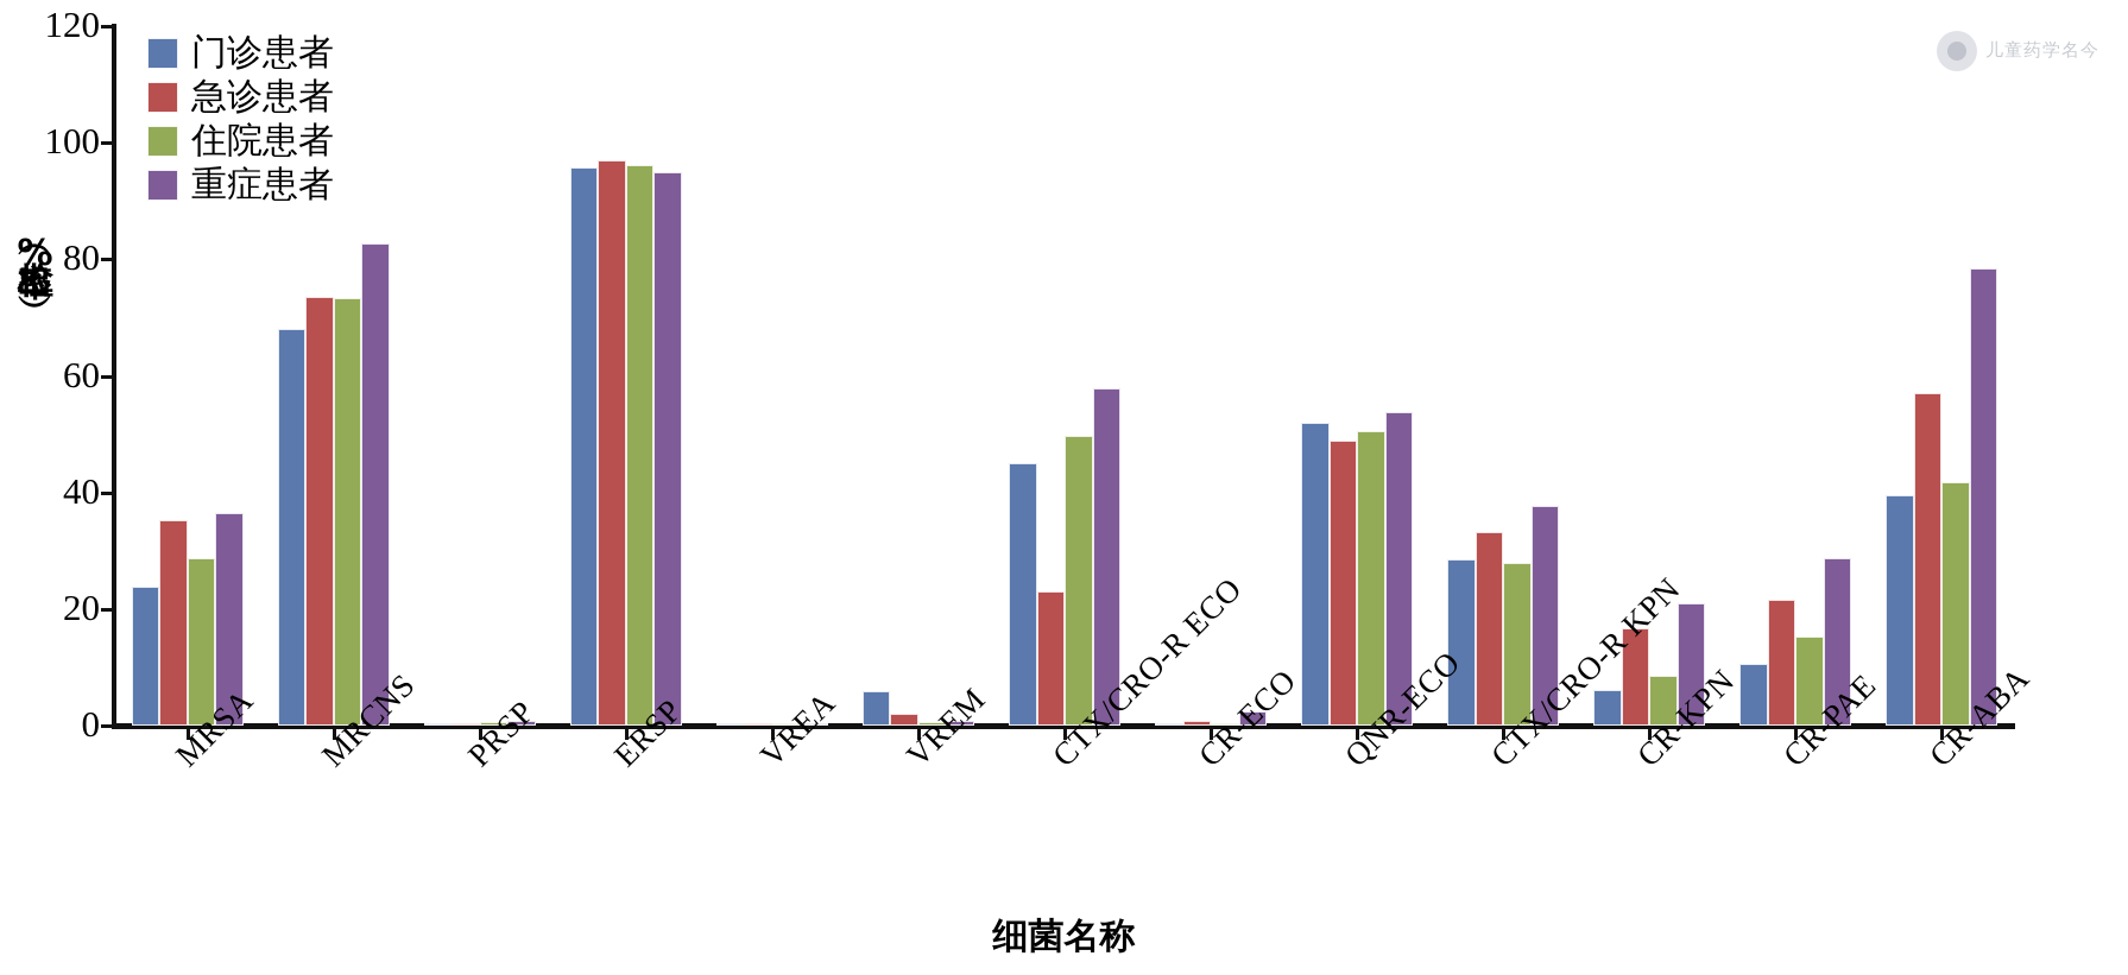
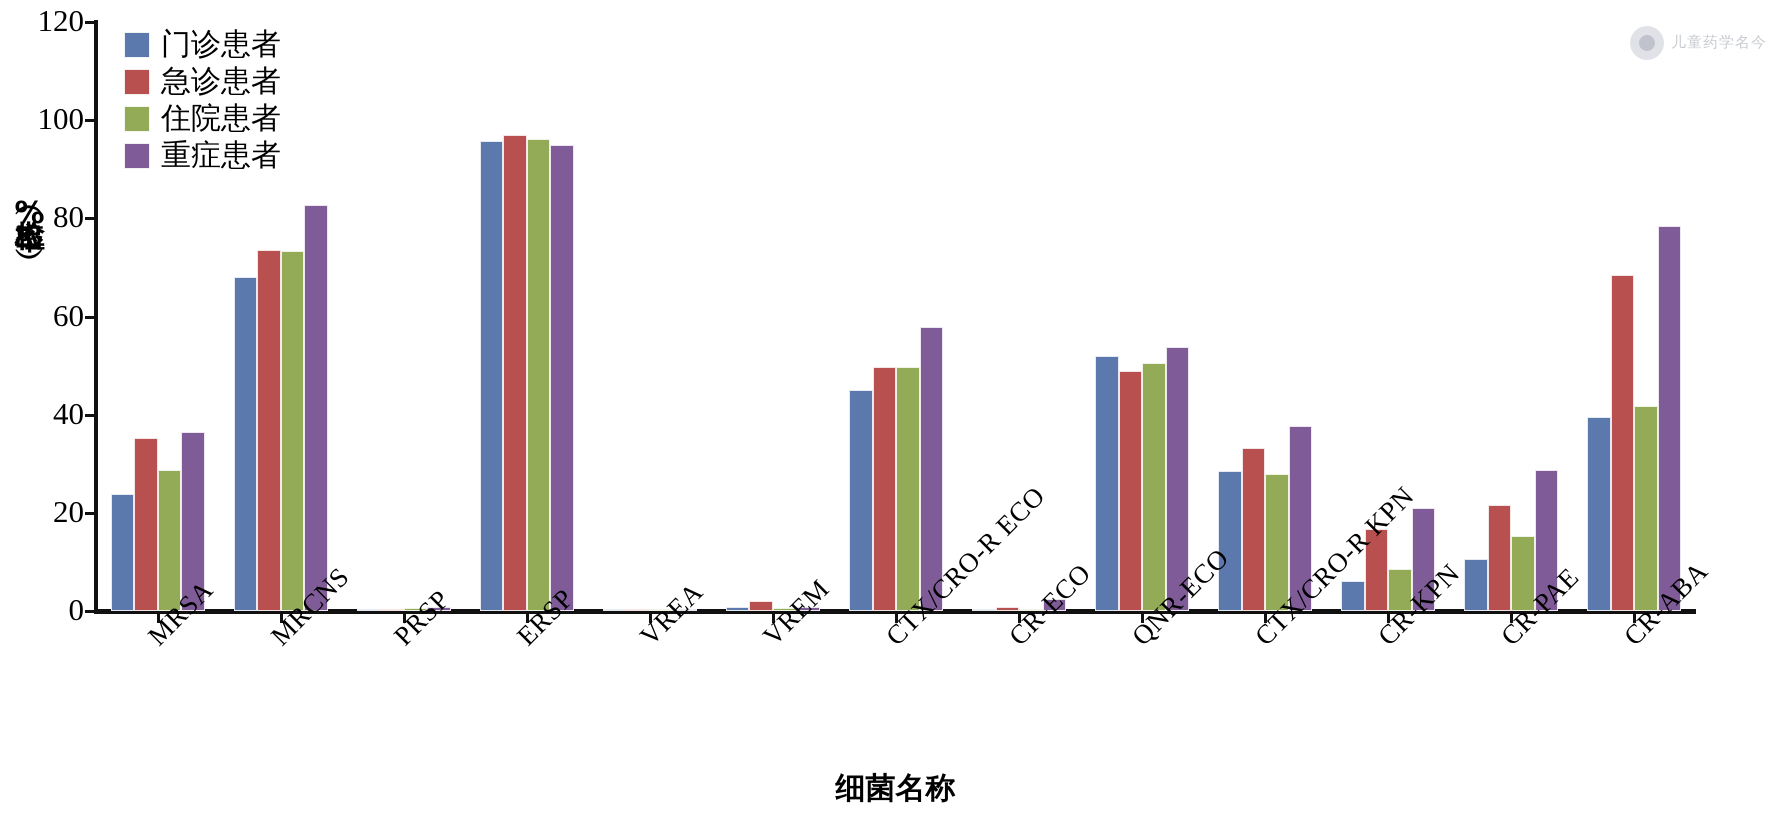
门诊患者/VREM: 6 -> 1
急诊患者/CTX/CRO-R ECO: 23 -> 50
急诊患者/CR-ABA: 57 -> 68
